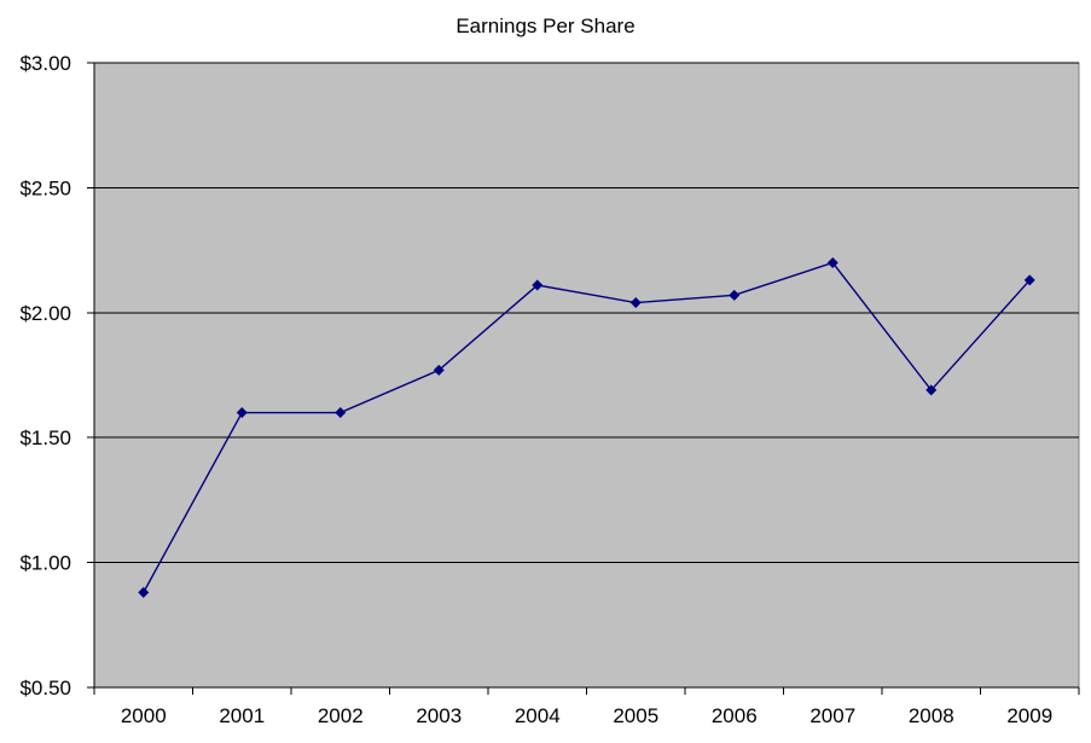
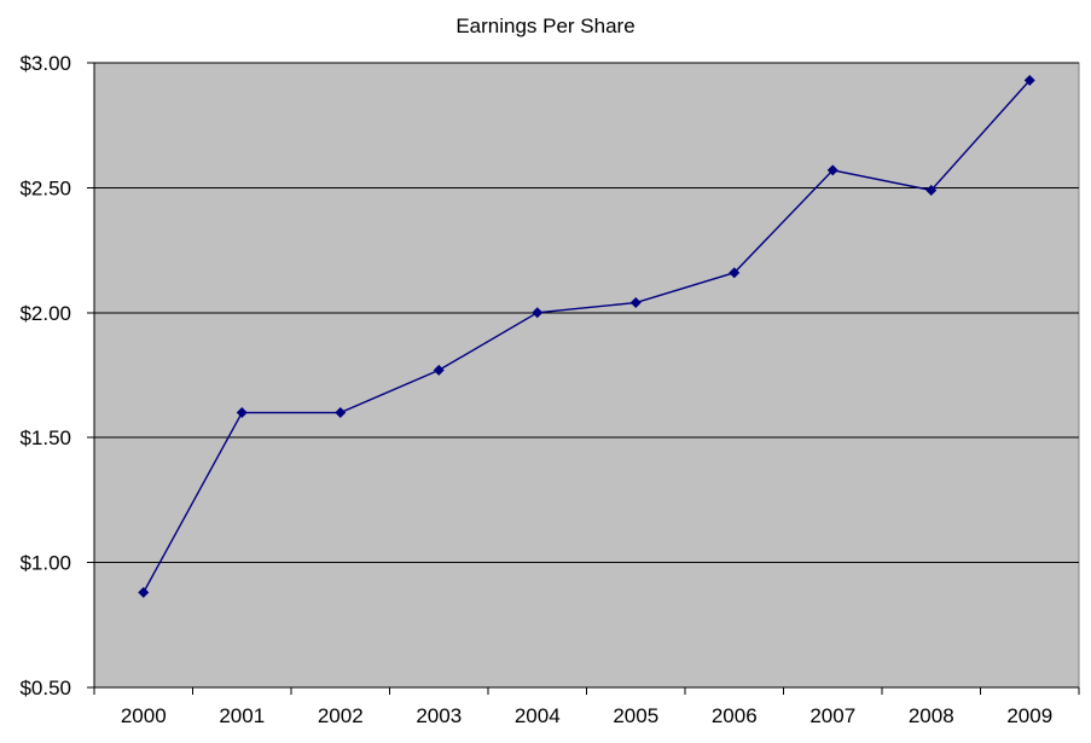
2004: $2.11 -> $2.00
2006: $2.07 -> $2.16
2007: $2.20 -> $2.57
2008: $1.69 -> $2.49
2009: $2.13 -> $2.93
